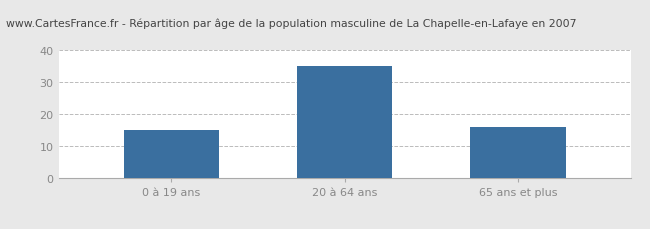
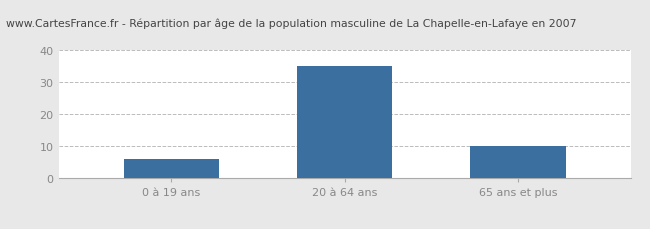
0 à 19 ans: 15 -> 6
65 ans et plus: 16 -> 10
